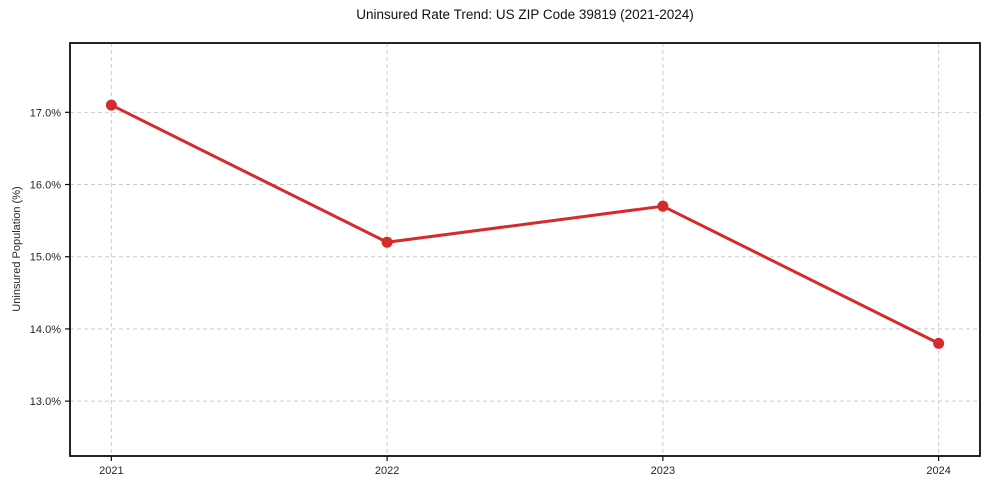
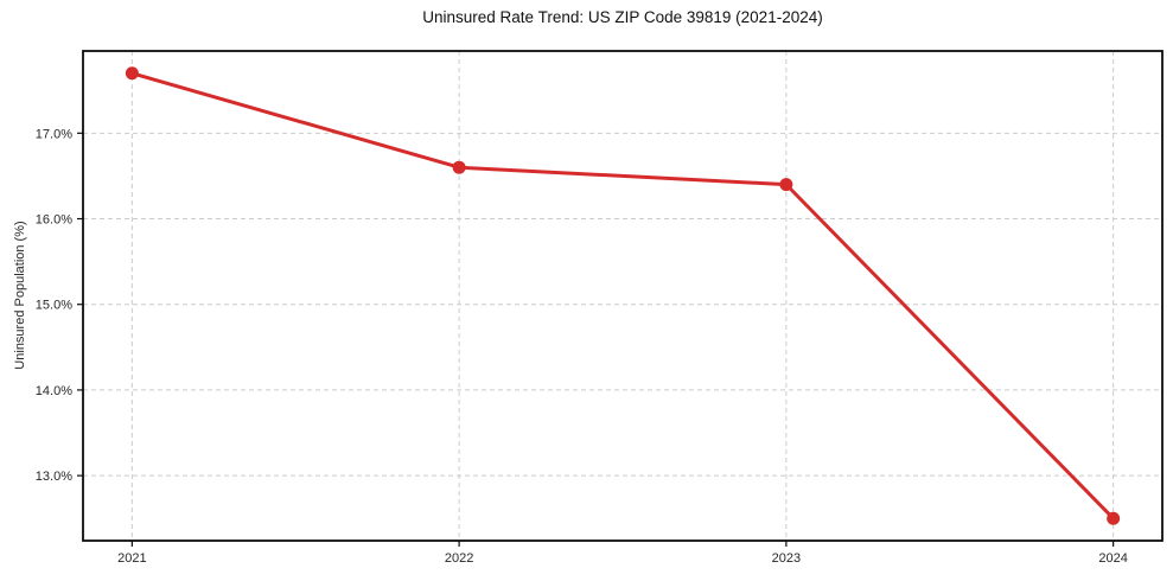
2021: 17.1% -> 17.7%
2022: 15.2% -> 16.6%
2023: 15.7% -> 16.4%
2024: 13.8% -> 12.5%
